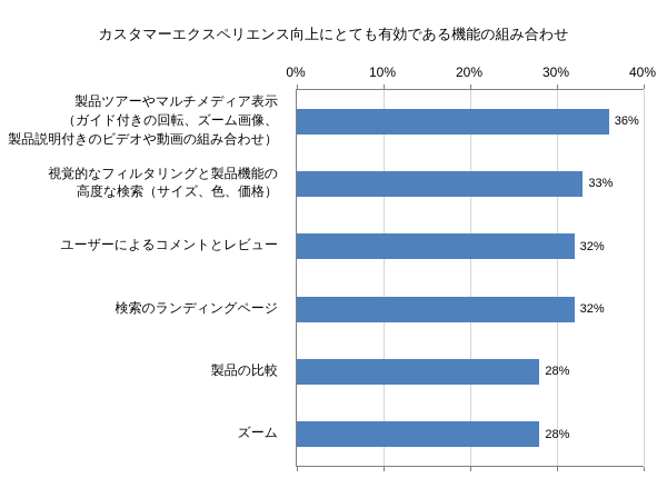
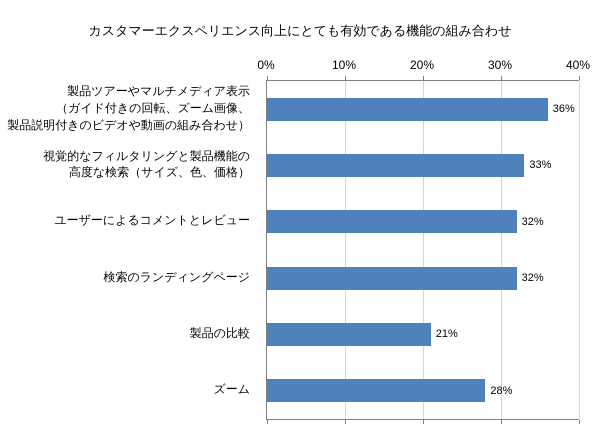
製品の比較: 28% -> 21%
